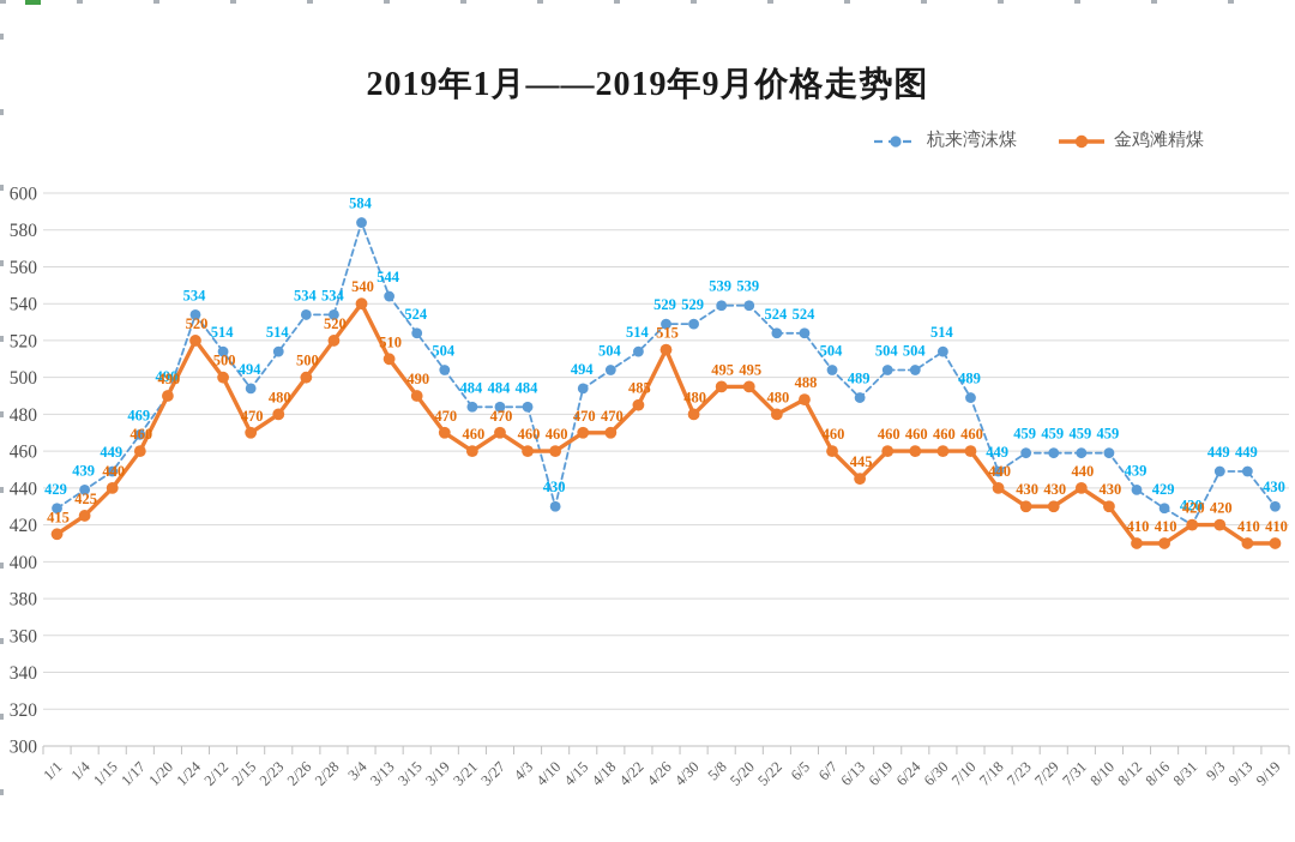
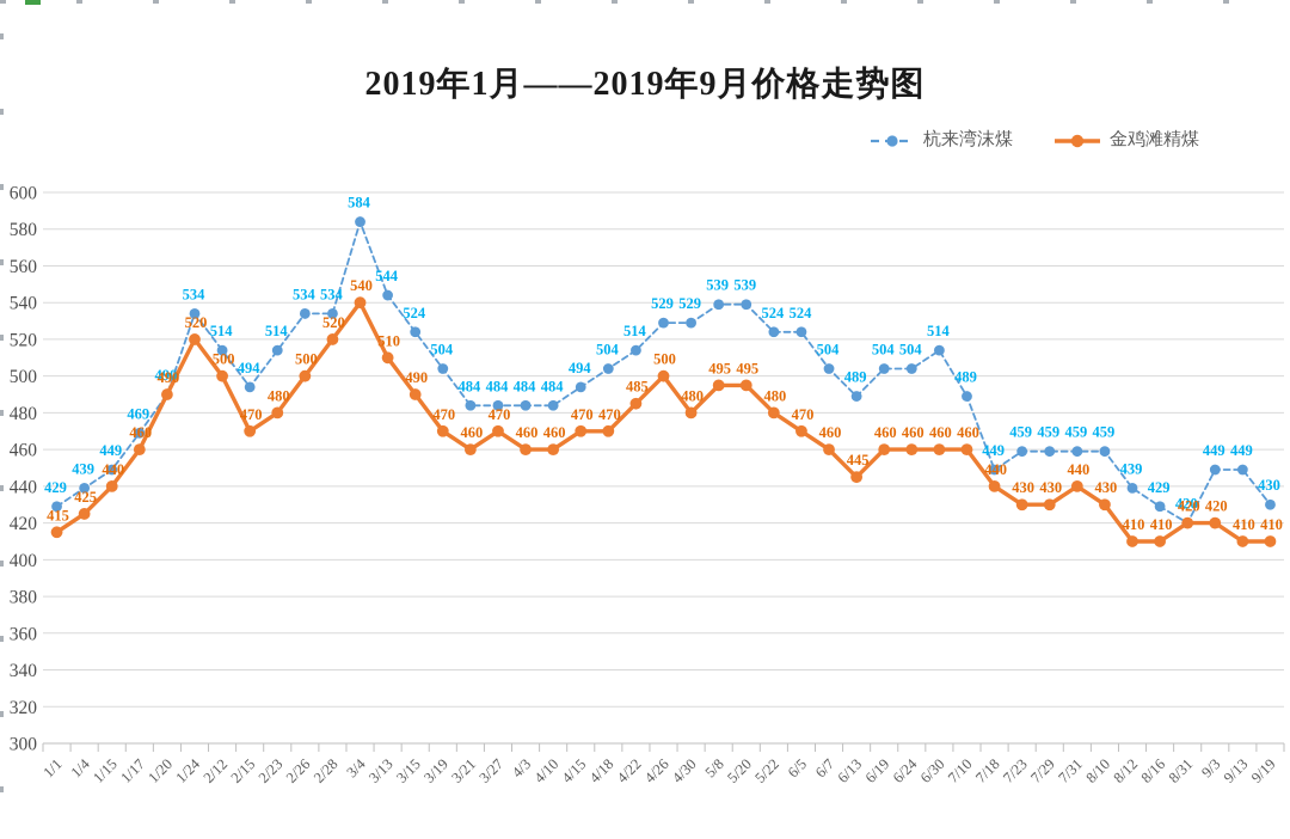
杭来湾沫煤/4/10: 430 -> 484
金鸡滩精煤/4/26: 515 -> 500
金鸡滩精煤/6/5: 488 -> 470
